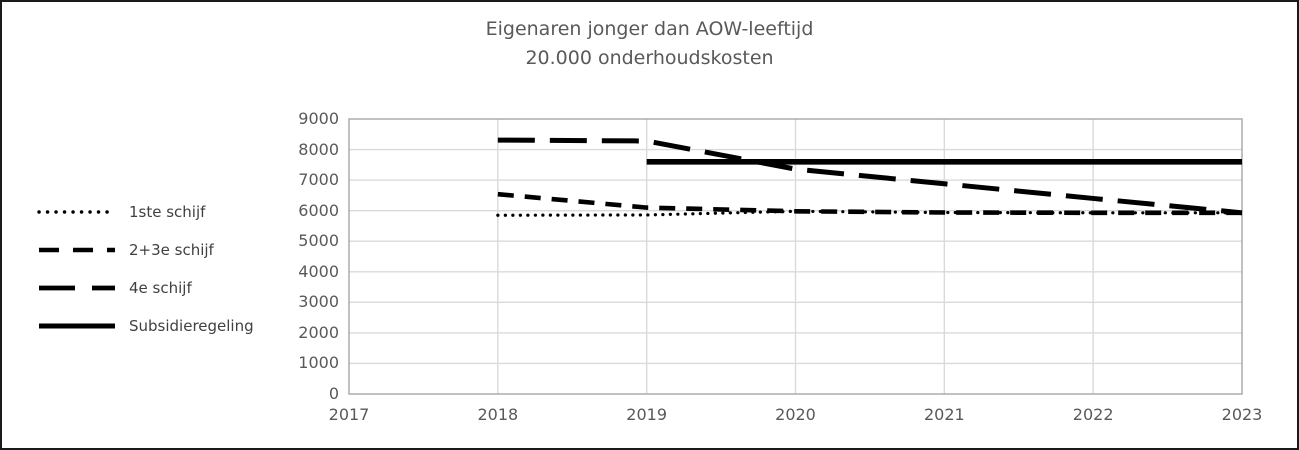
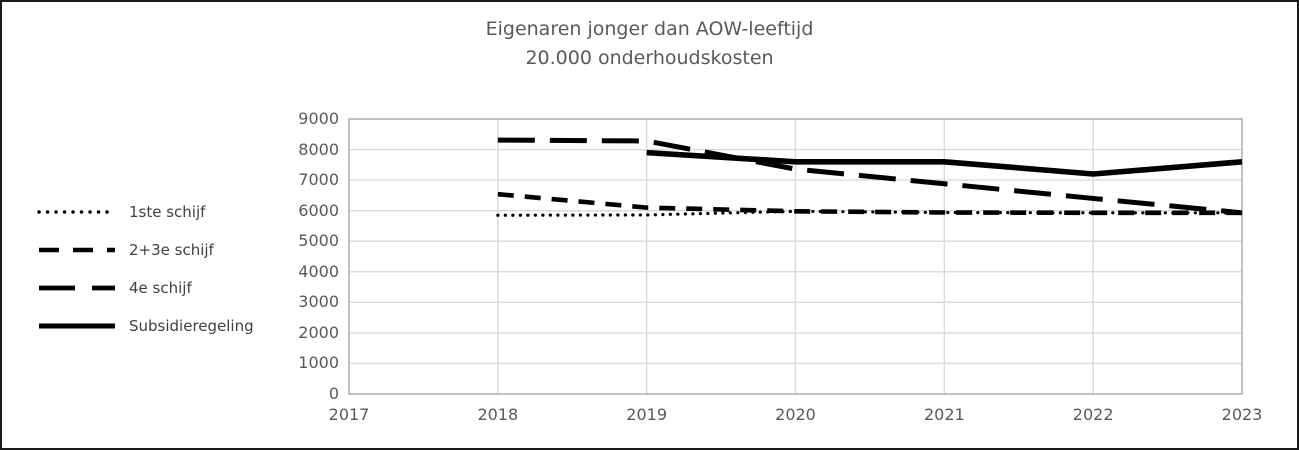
Subsidieregeling/2019: 7600 -> 7900
Subsidieregeling/2022: 7600 -> 7200
